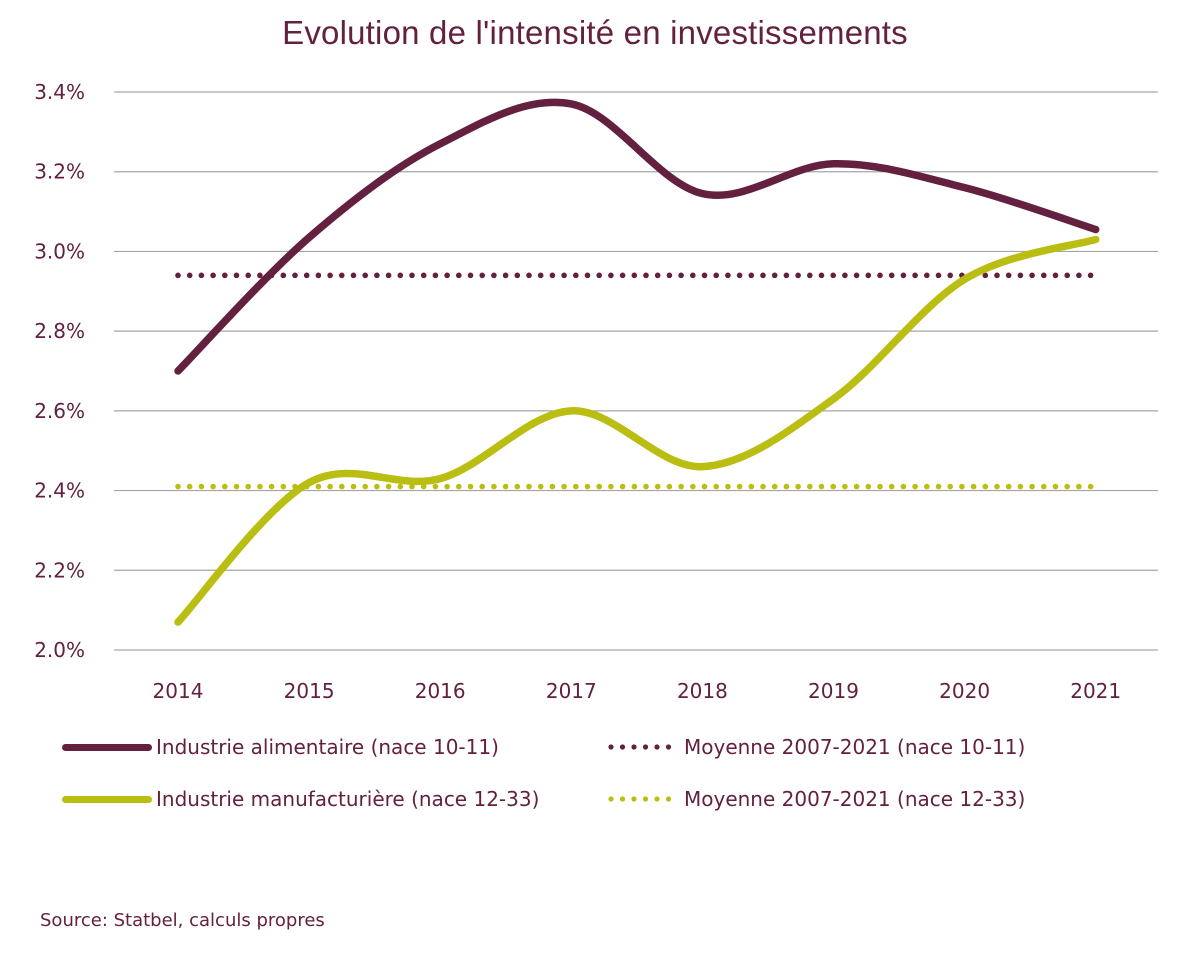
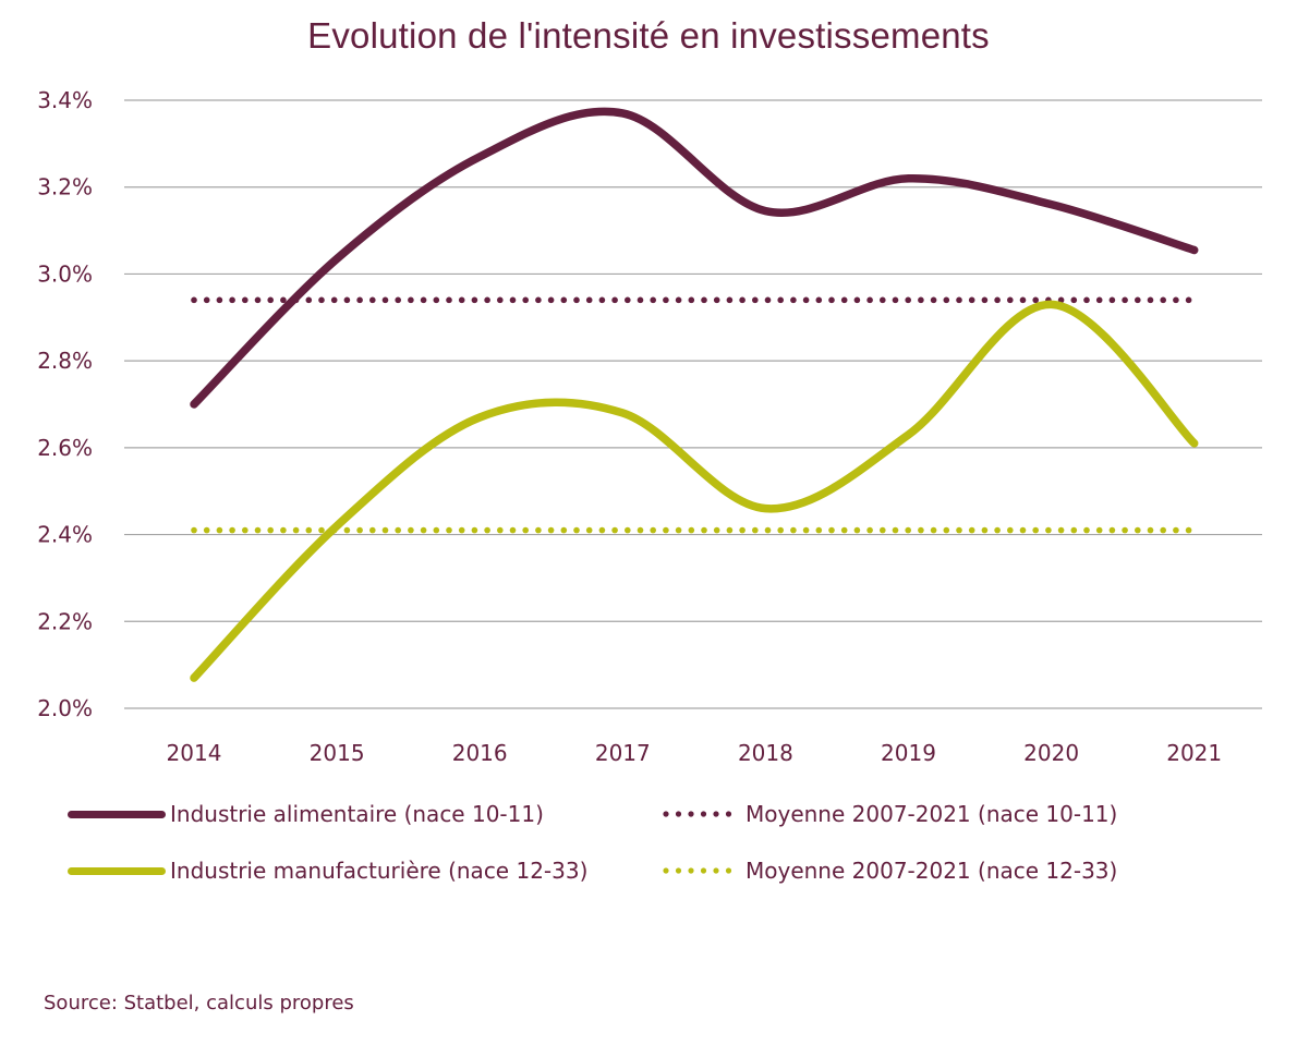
Moyenne 2007-2021 (nace 12-33)/2015: 2.08% -> 2.41%
Moyenne 2007-2021 (nace 10-11)/2016: 3.25% -> 2.94%
Industrie manufacturière (nace 12-33)/2016: 2.43% -> 2.67%
Industrie manufacturière (nace 12-33)/2017: 2.60% -> 2.68%
Industrie manufacturière (nace 12-33)/2021: 3.03% -> 2.61%
Moyenne 2007-2021 (nace 12-33)/2021: 2.07% -> 2.41%
